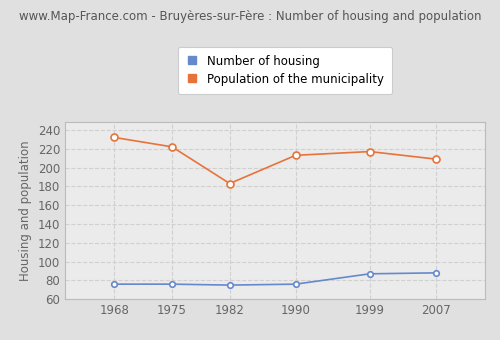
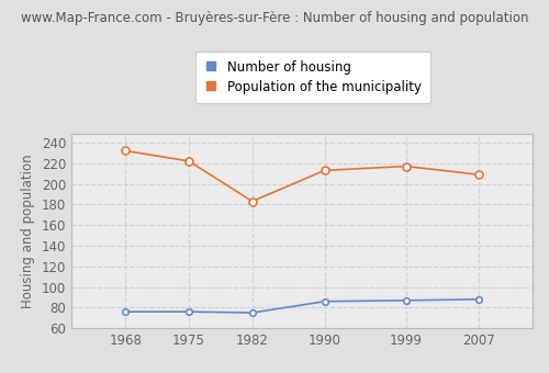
Number of housing/1990: 76 -> 86
